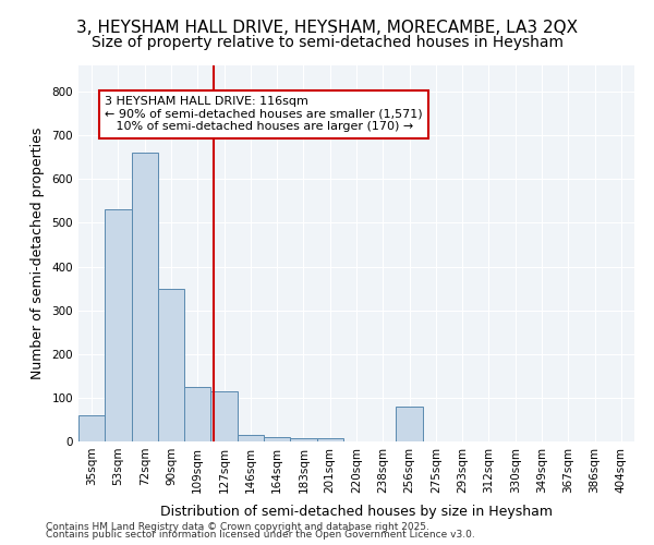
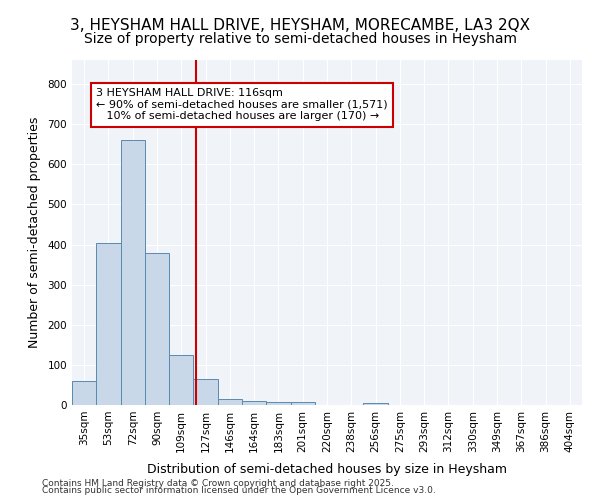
53sqm: 530 -> 405
90sqm: 350 -> 380
127sqm: 115 -> 65
256sqm: 80 -> 5
